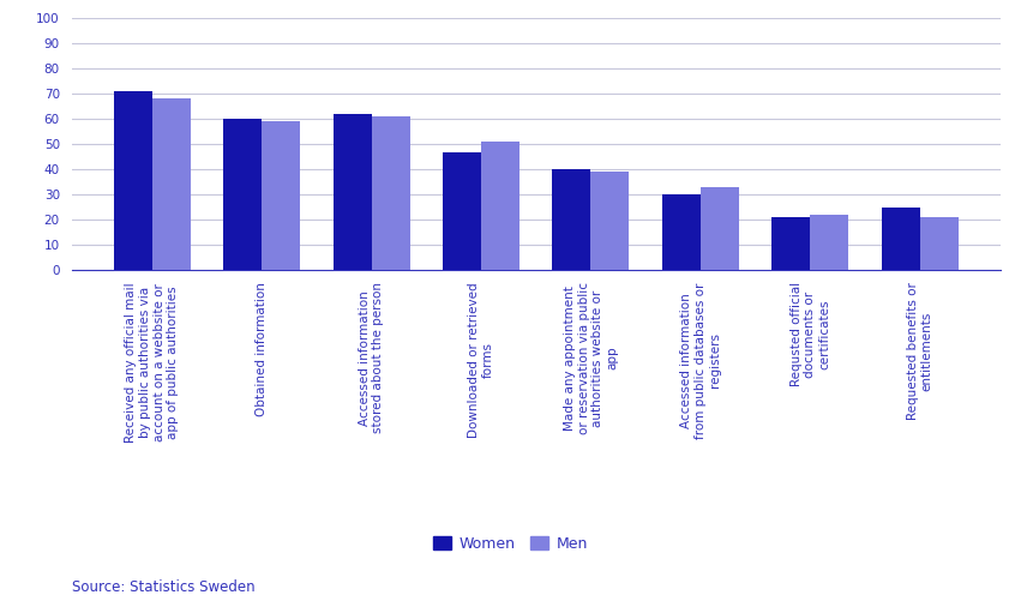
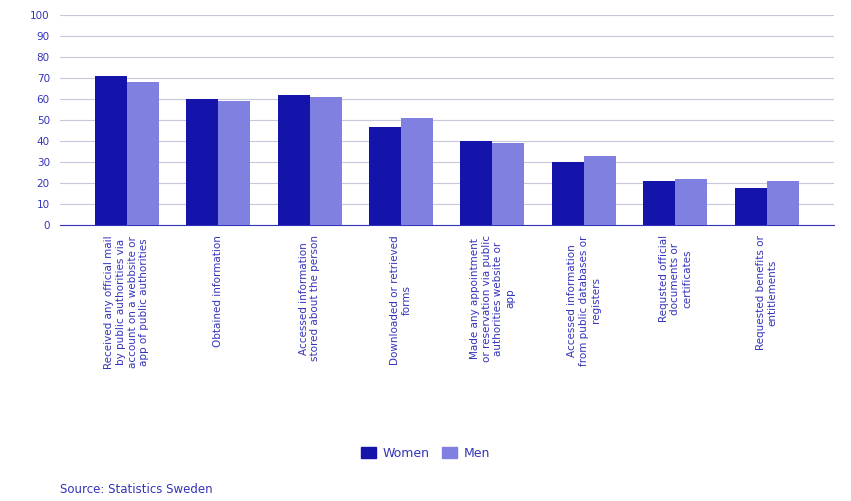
Women/Requested benefits or entitlements: 25 -> 18
